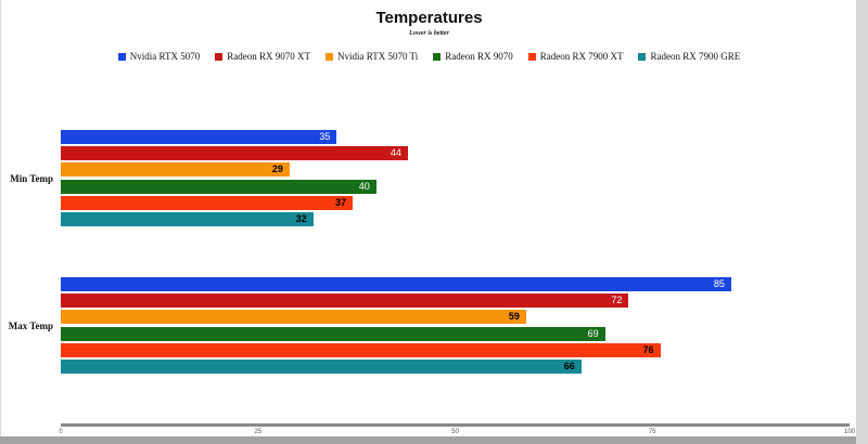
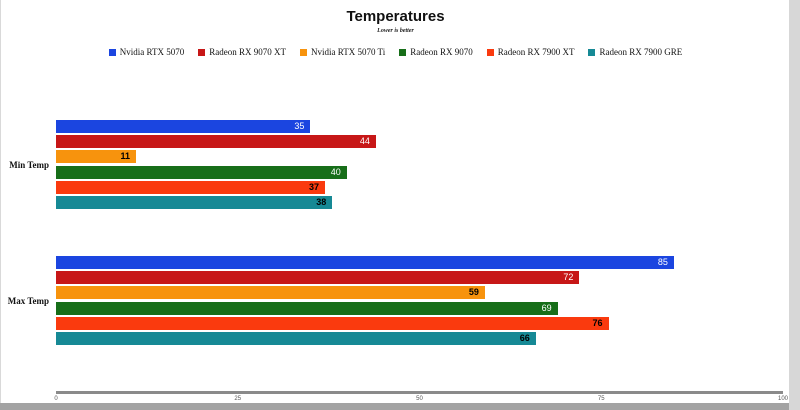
Nvidia RTX 5070 Ti/Min Temp: 29 -> 11
Radeon RX 7900 GRE/Min Temp: 32 -> 38
